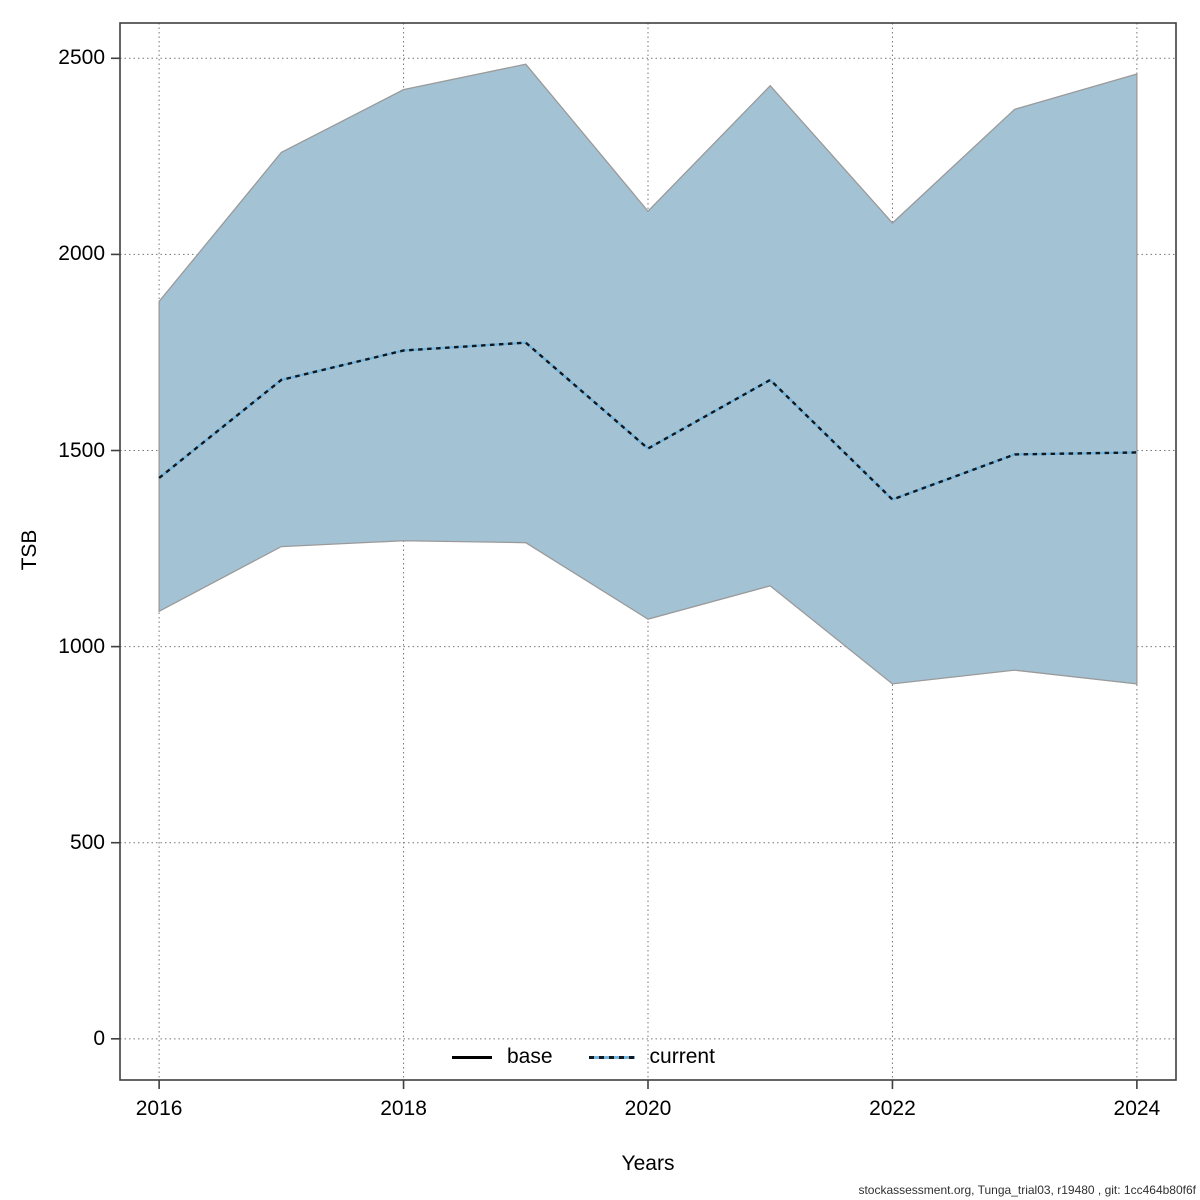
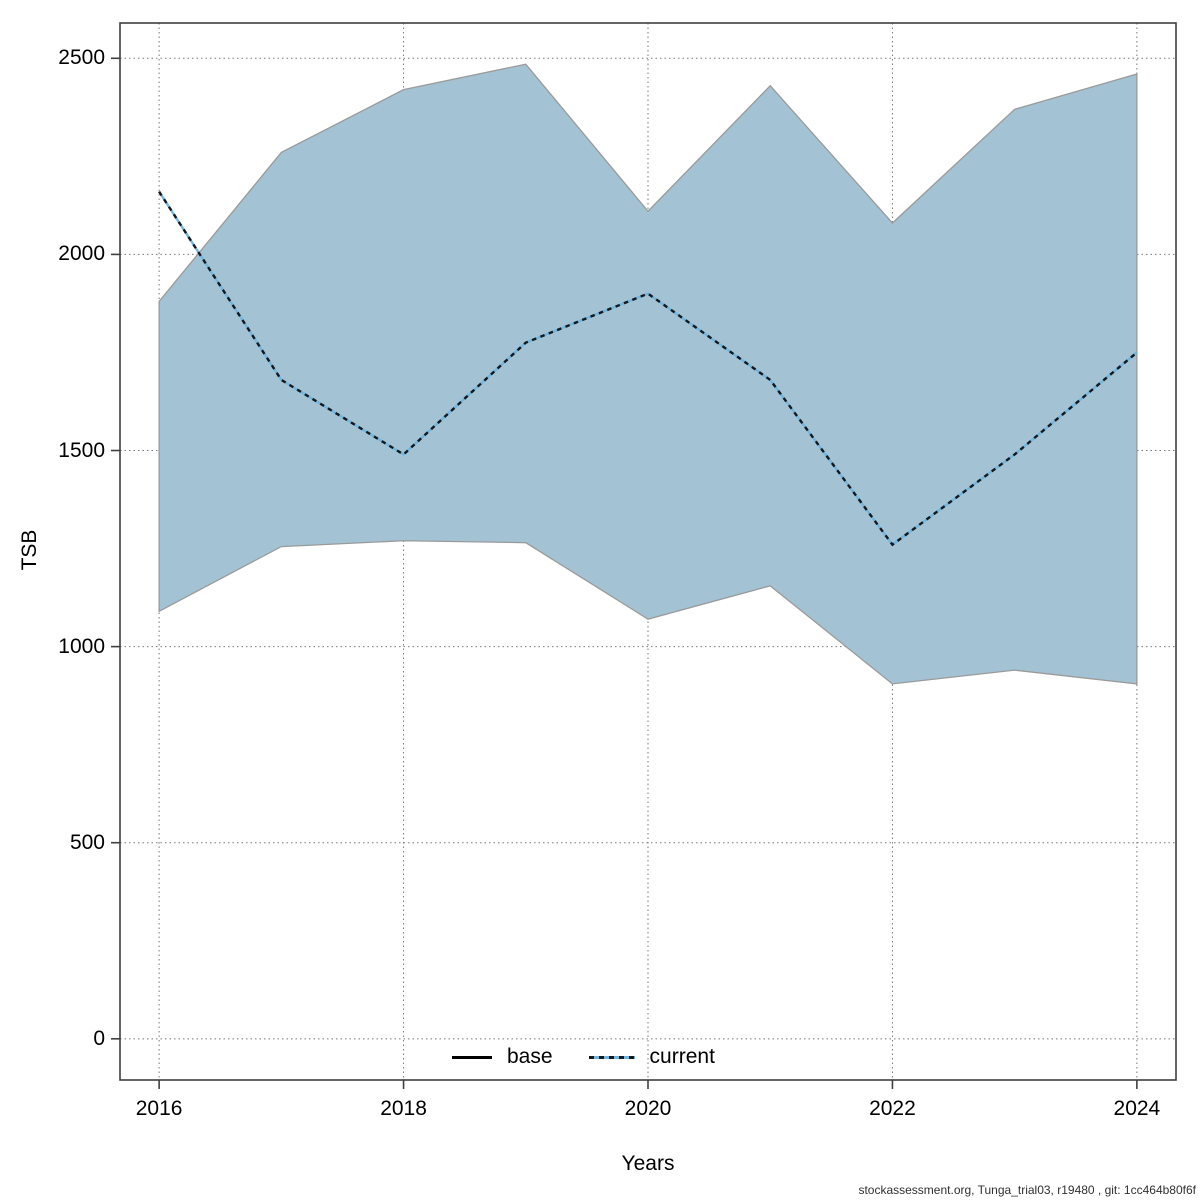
2016: 1430 -> 2160
2018: 1760 -> 1490
2020: 1500 -> 1900
2022: 1380 -> 1260
2024: 1500 -> 1750
